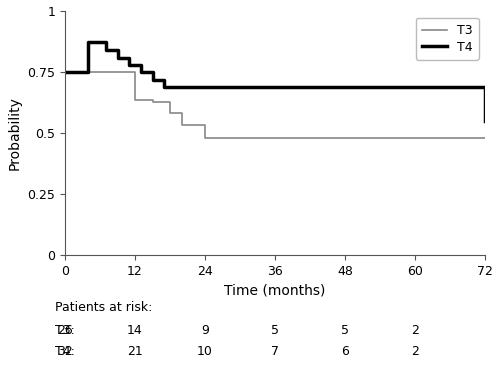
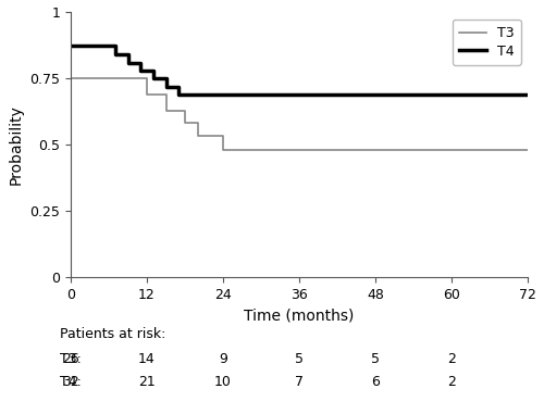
T4/0: 0.750 -> 0.875
T3/12: 0.635 -> 0.690
T4/72: 0.550 -> 0.690
